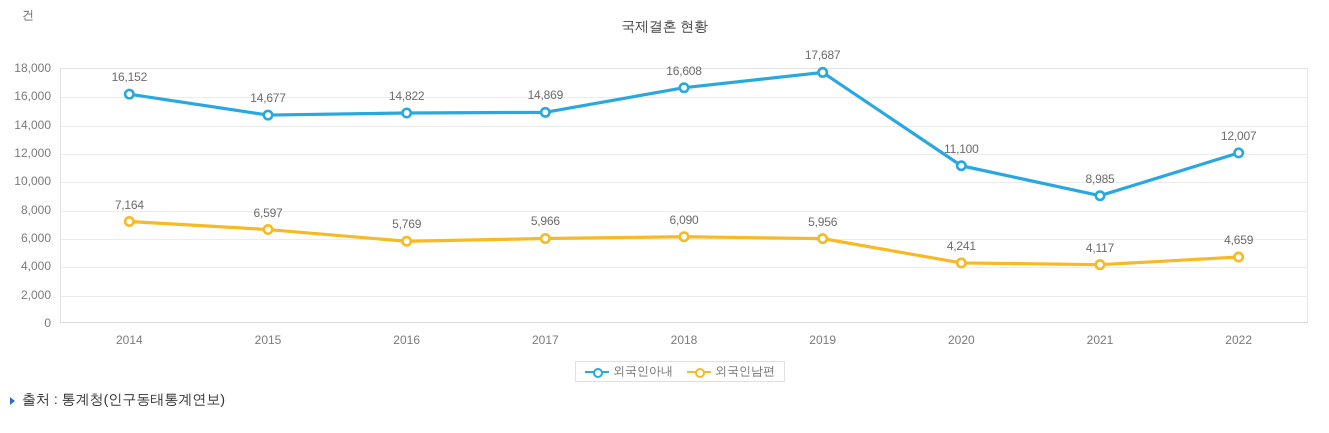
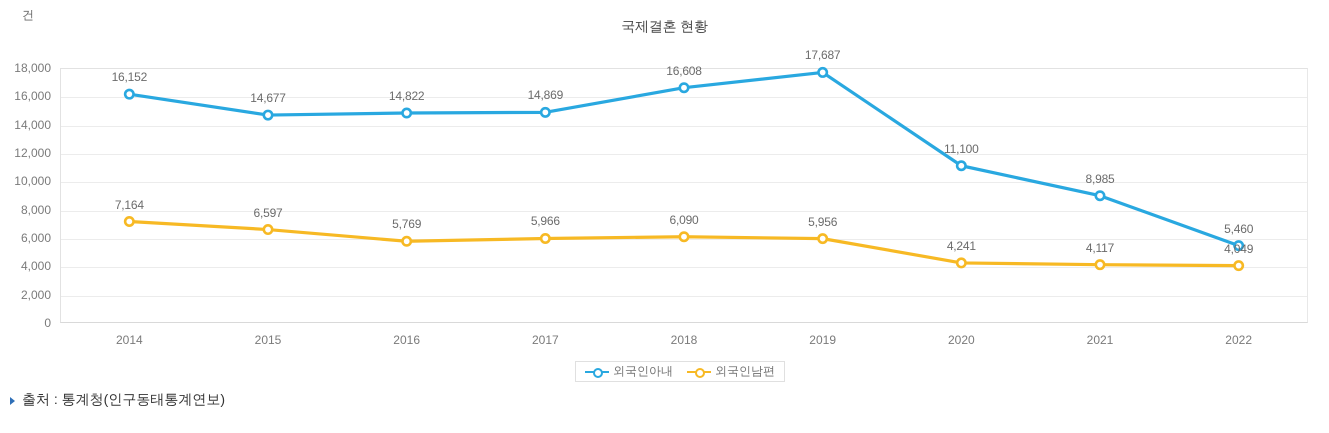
외국인아내/2022: 12,007 -> 5,460
외국인남편/2022: 4,659 -> 4,049
